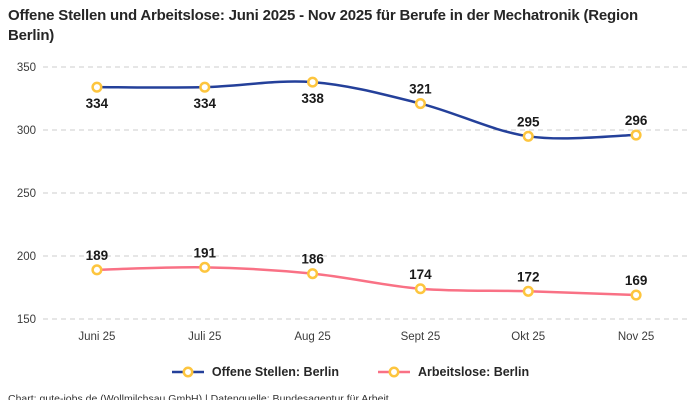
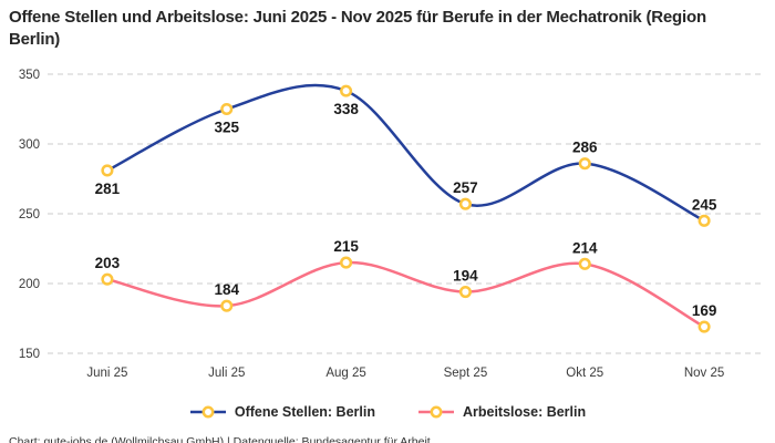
Offene Stellen: Berlin/Juni 25: 334 -> 281
Arbeitslose: Berlin/Juni 25: 189 -> 203
Offene Stellen: Berlin/Juli 25: 334 -> 325
Arbeitslose: Berlin/Juli 25: 191 -> 184
Arbeitslose: Berlin/Aug 25: 186 -> 215
Offene Stellen: Berlin/Sept 25: 321 -> 257
Arbeitslose: Berlin/Sept 25: 174 -> 194
Offene Stellen: Berlin/Okt 25: 295 -> 286
Arbeitslose: Berlin/Okt 25: 172 -> 214
Offene Stellen: Berlin/Nov 25: 296 -> 245
